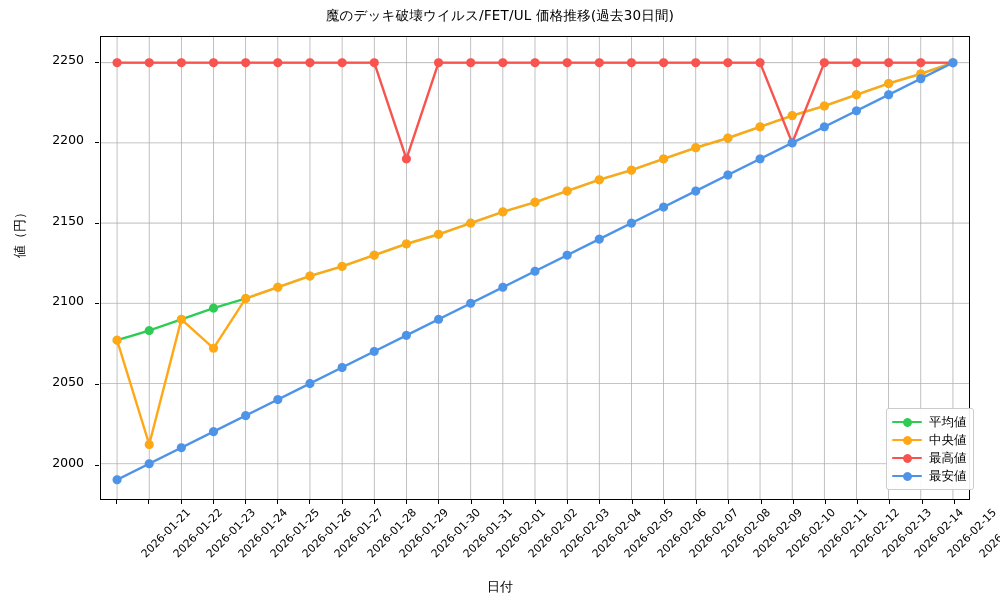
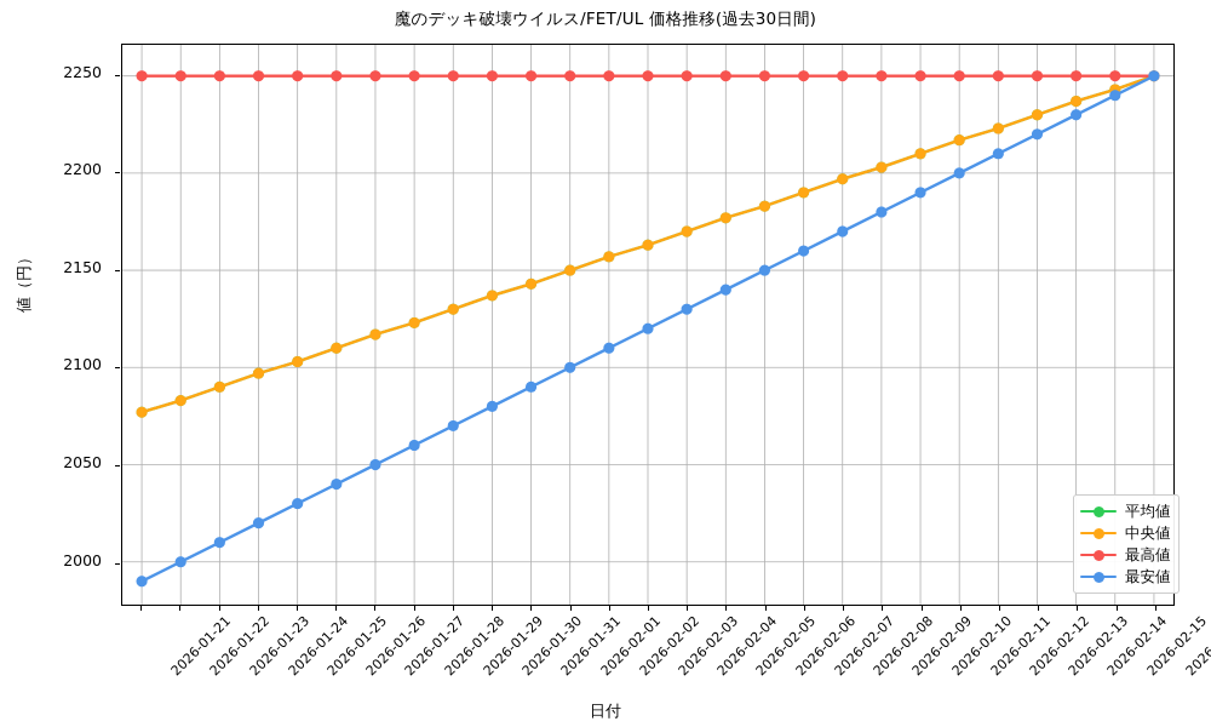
中央値/2026-01-22: 2012 -> 2083
中央値/2026-01-24: 2072 -> 2097
最高値/2026-01-30: 2190 -> 2250
最高値/2026-02-11: 2200 -> 2250
